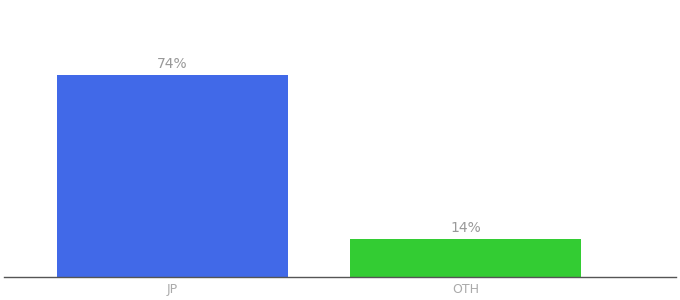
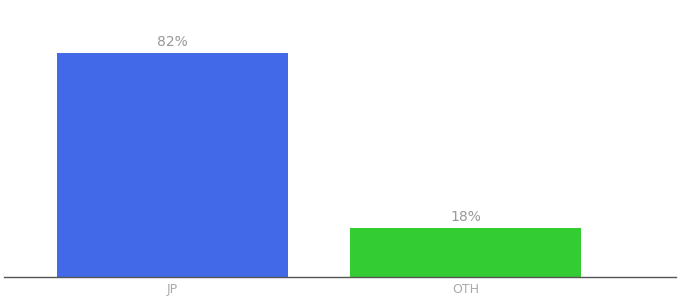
JP: 74% -> 82%
OTH: 14% -> 18%
